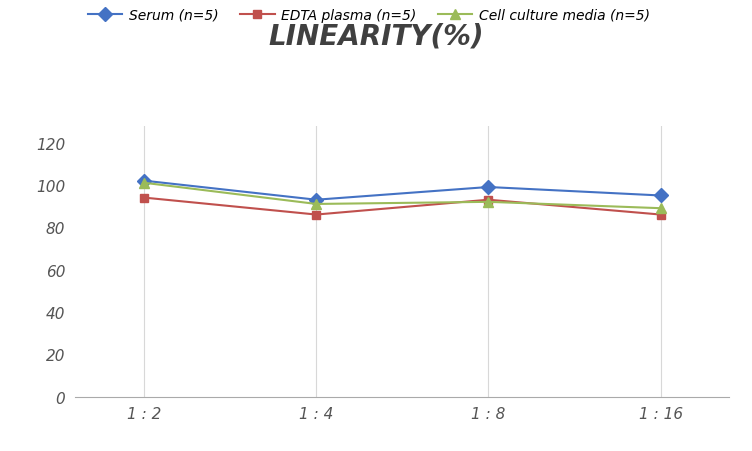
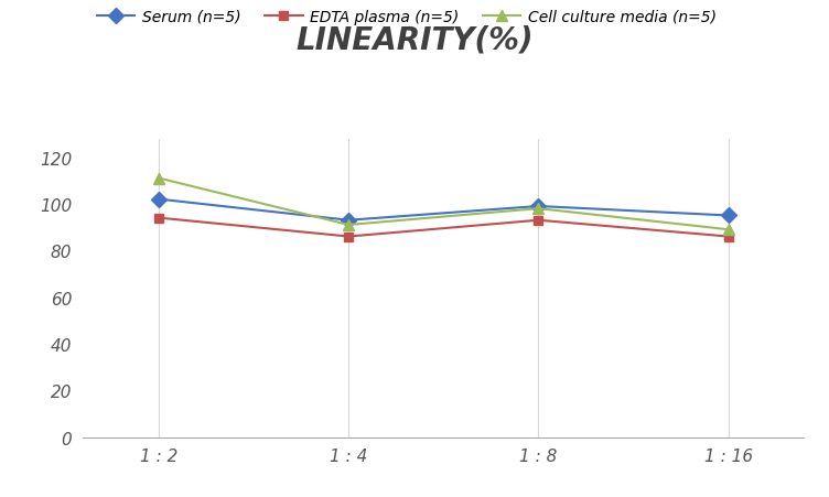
Cell culture media (n=5)/1 : 2: 101 -> 111
Cell culture media (n=5)/1 : 8: 92 -> 98
